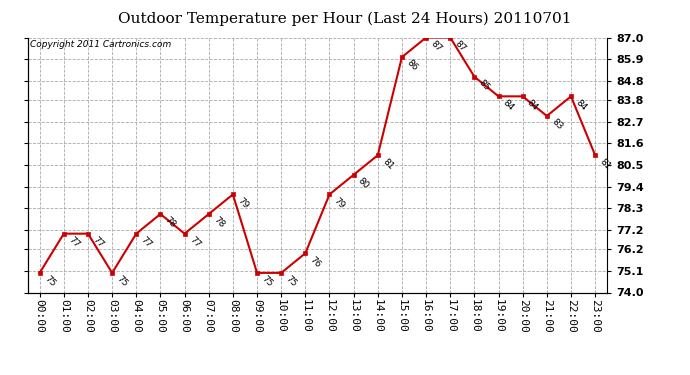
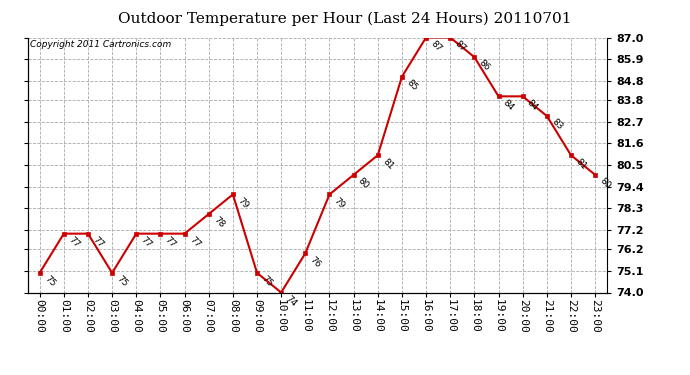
05:00: 78 -> 77
10:00: 75 -> 74
15:00: 86 -> 85
18:00: 85 -> 86
22:00: 84 -> 81
23:00: 81 -> 80
